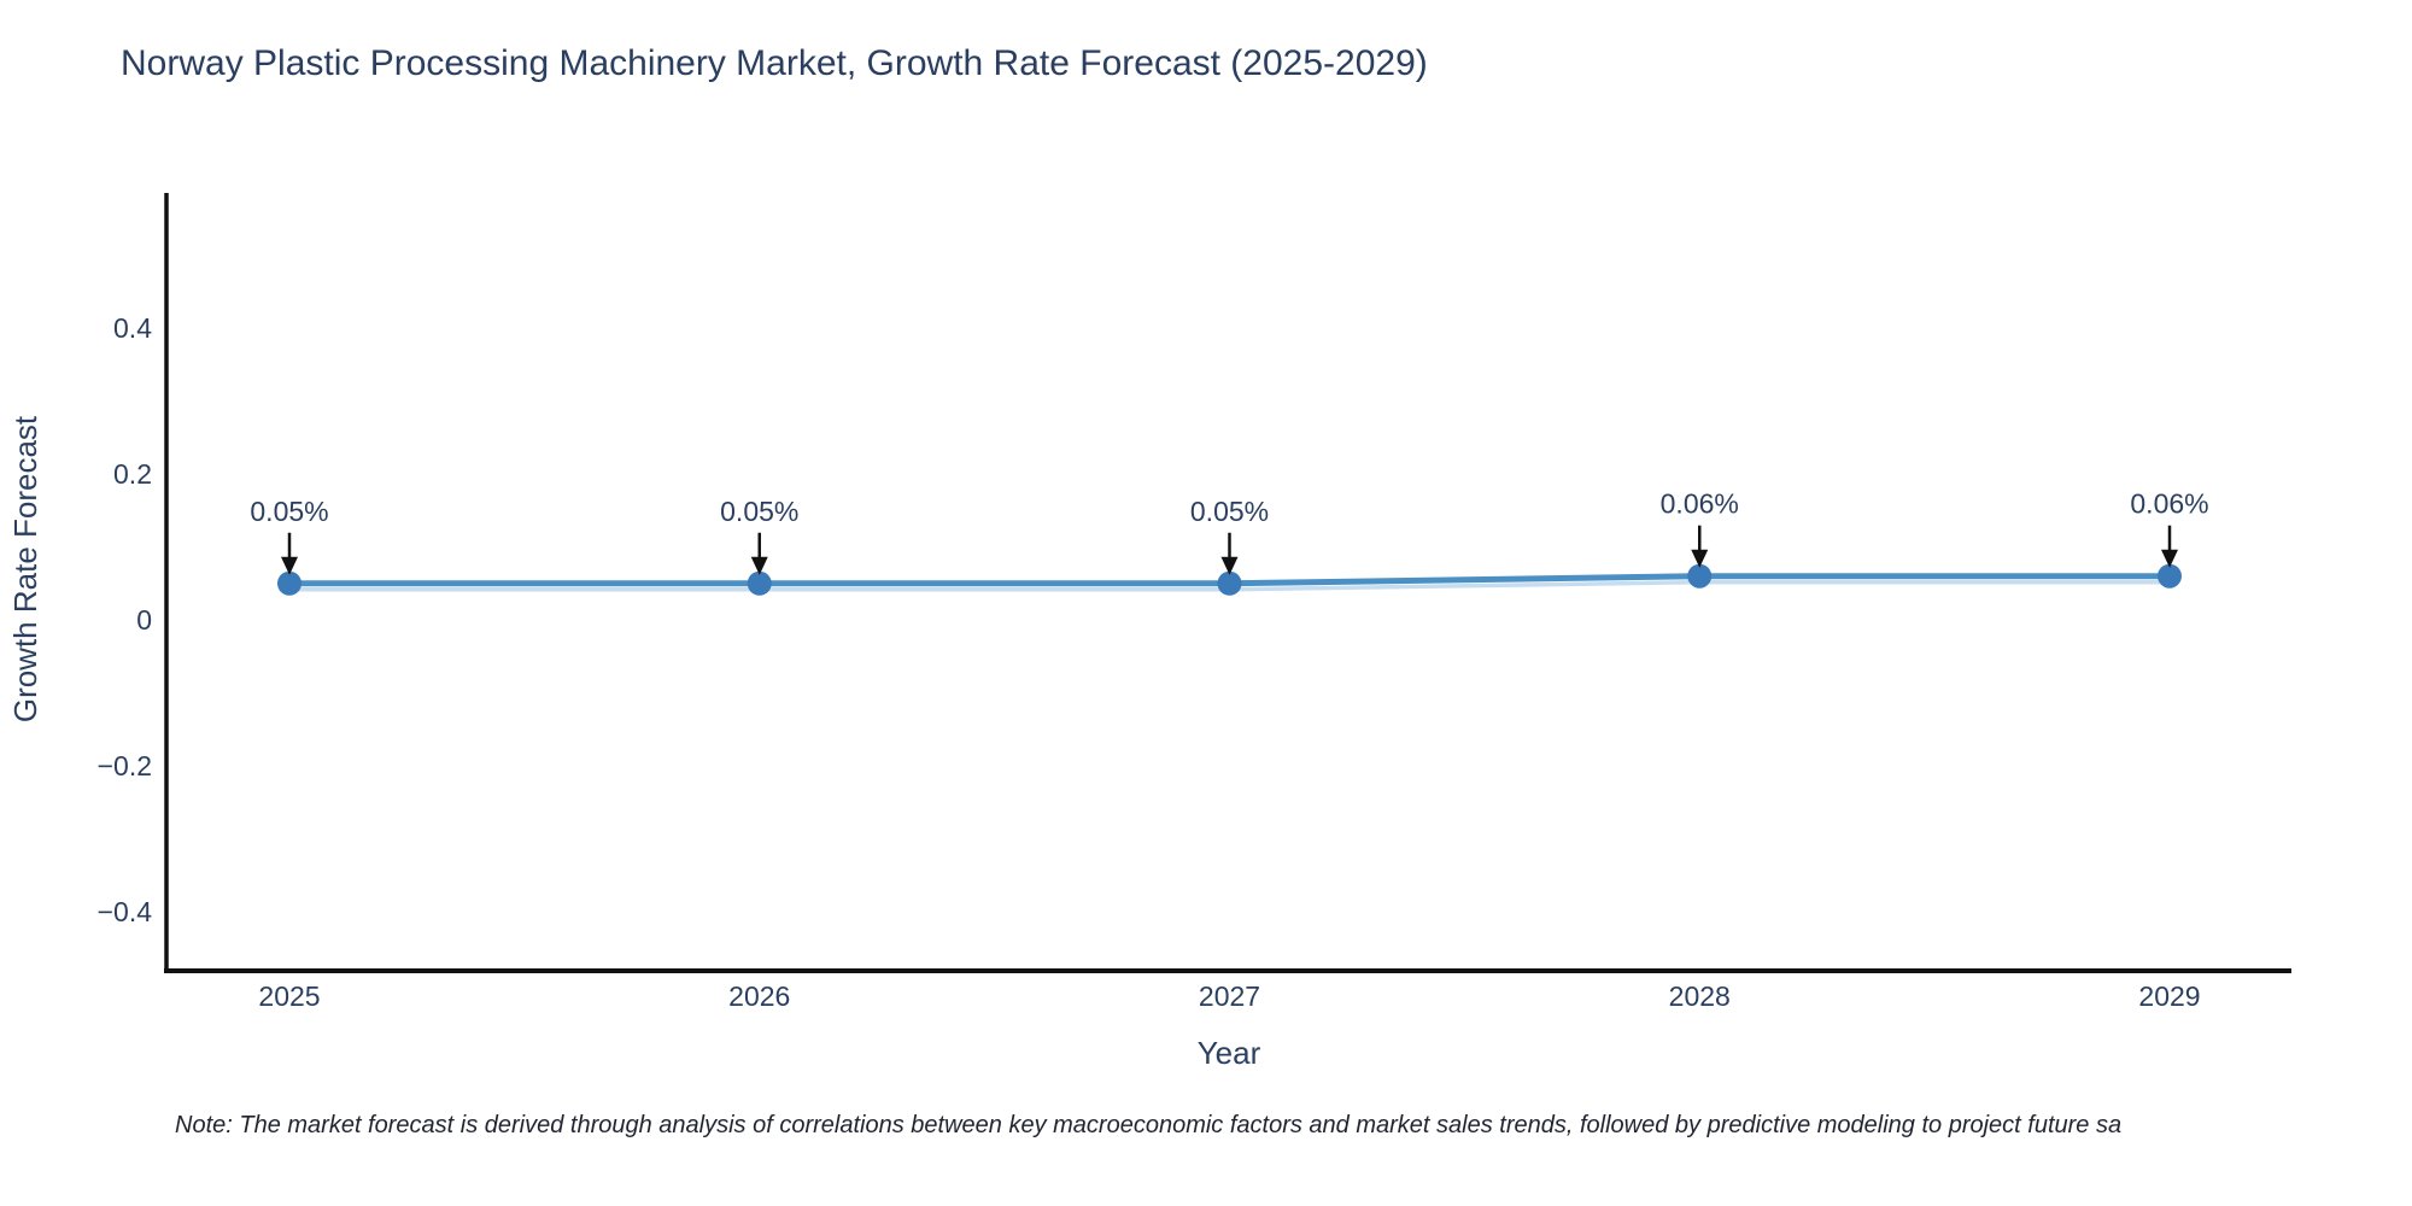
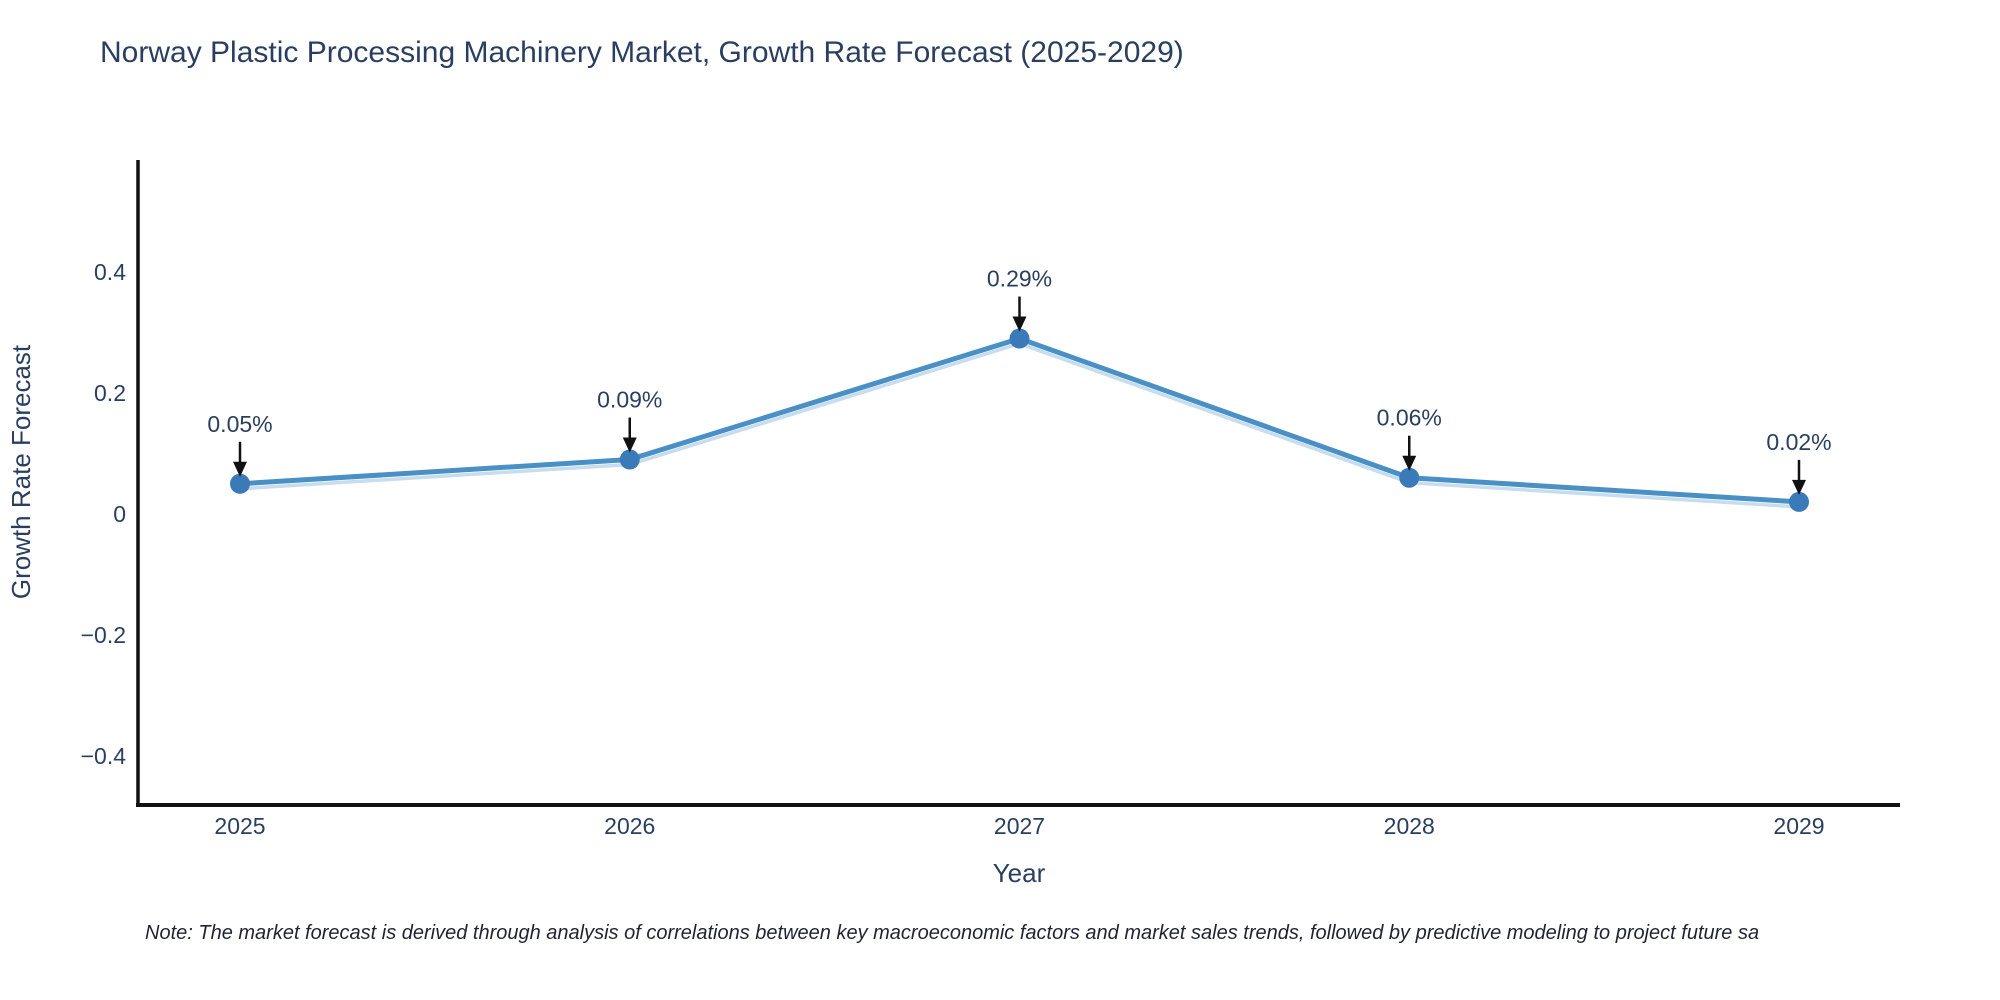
2026: 0.05% -> 0.09%
2027: 0.05% -> 0.29%
2029: 0.06% -> 0.02%
